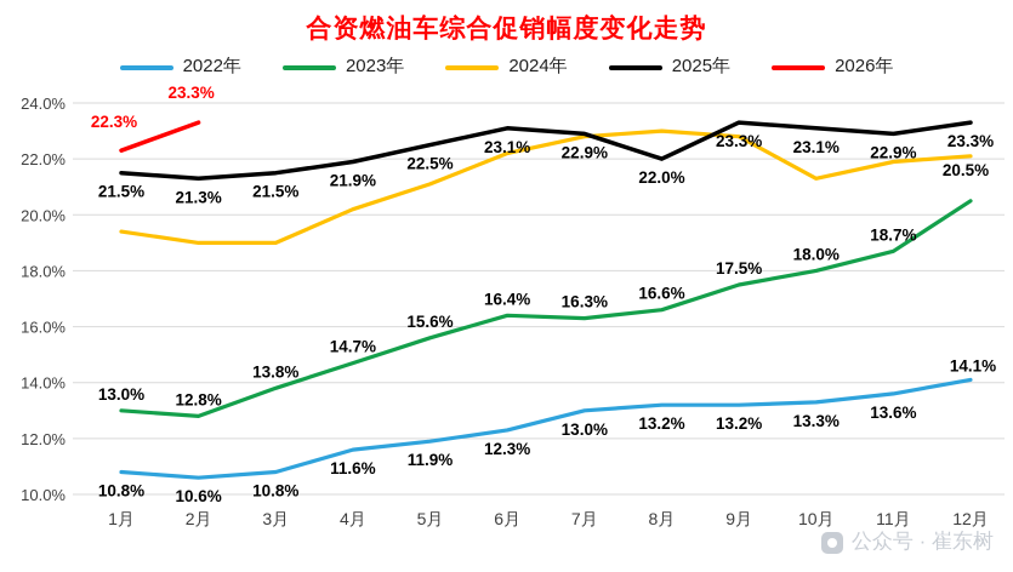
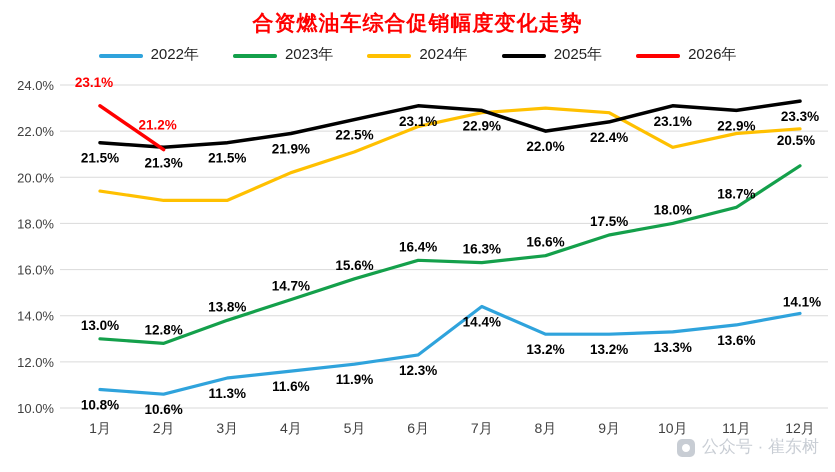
2026年/1月: 22.3% -> 23.1%
2026年/2月: 23.3% -> 21.2%
2022年/3月: 10.8% -> 11.3%
2022年/7月: 13.0% -> 14.4%
2025年/9月: 23.3% -> 22.4%
